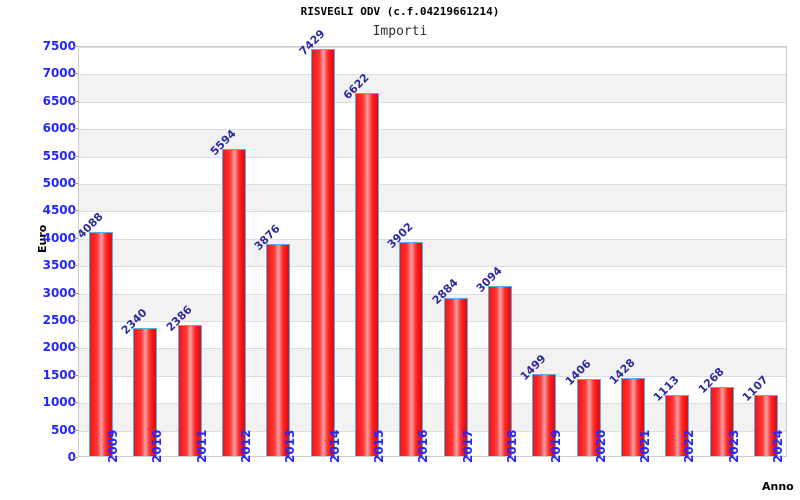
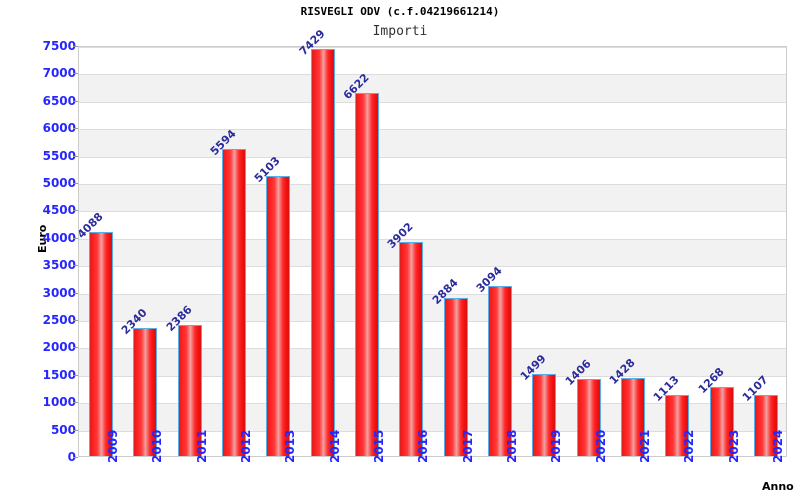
2013: 3876 -> 5103
